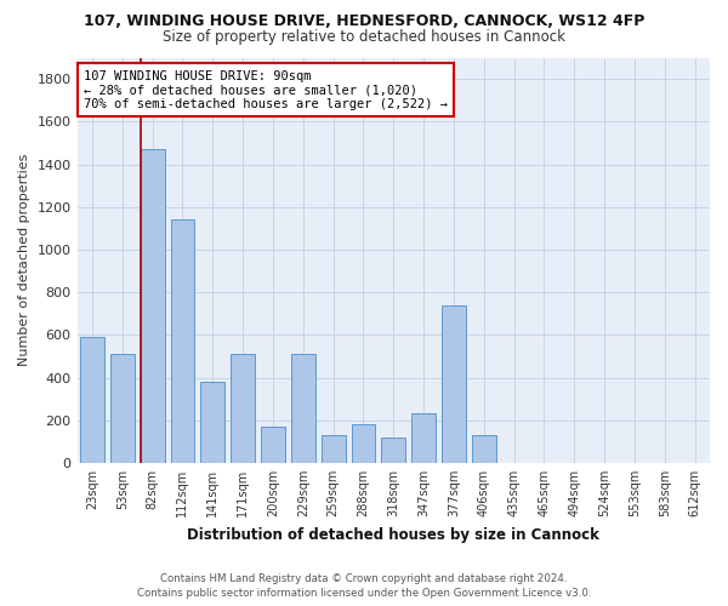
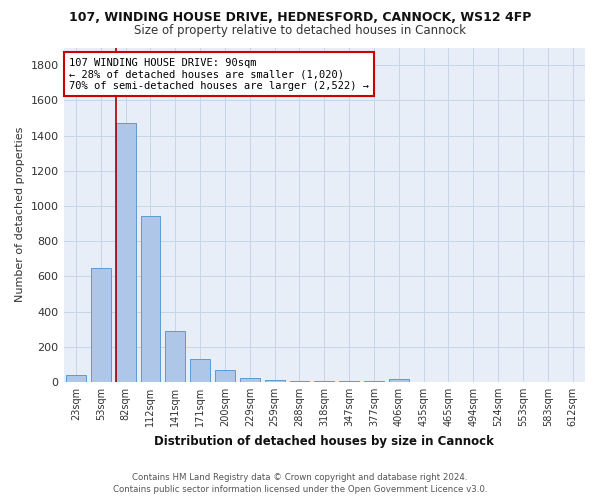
23sqm: 590 -> 40
53sqm: 510 -> 650
112sqm: 1140 -> 940
141sqm: 380 -> 290
171sqm: 510 -> 130
200sqm: 170 -> 60
229sqm: 510 -> 20
259sqm: 130 -> 10
288sqm: 180 -> 0
318sqm: 120 -> 0
347sqm: 230 -> 0
377sqm: 740 -> 0
406sqm: 130 -> 20
